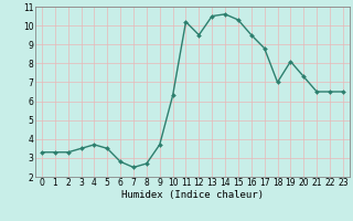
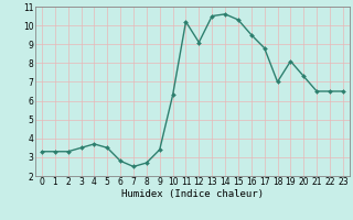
9: 3.7 -> 3.4
12: 9.5 -> 9.1
